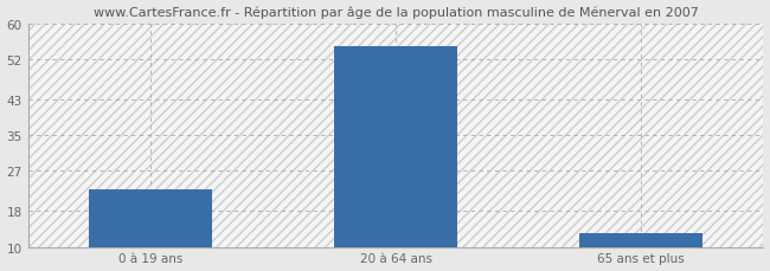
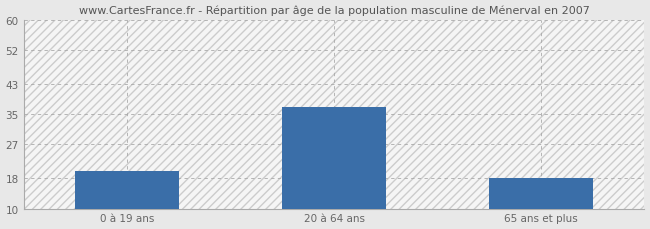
0 à 19 ans: 23 -> 20
20 à 64 ans: 55 -> 37
65 ans et plus: 13 -> 18
